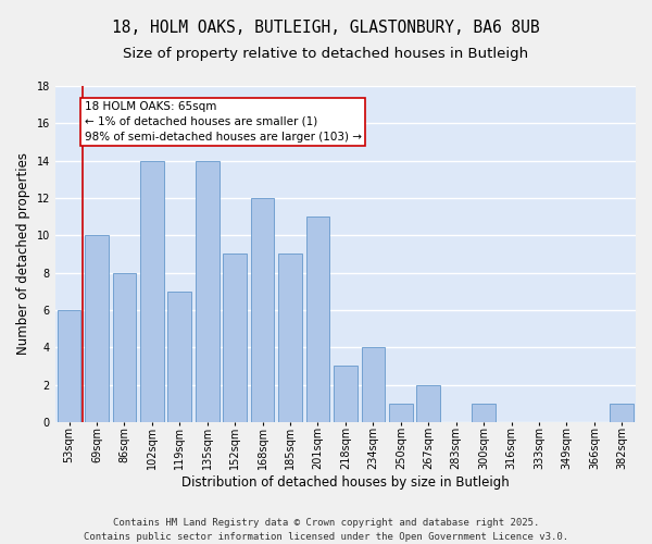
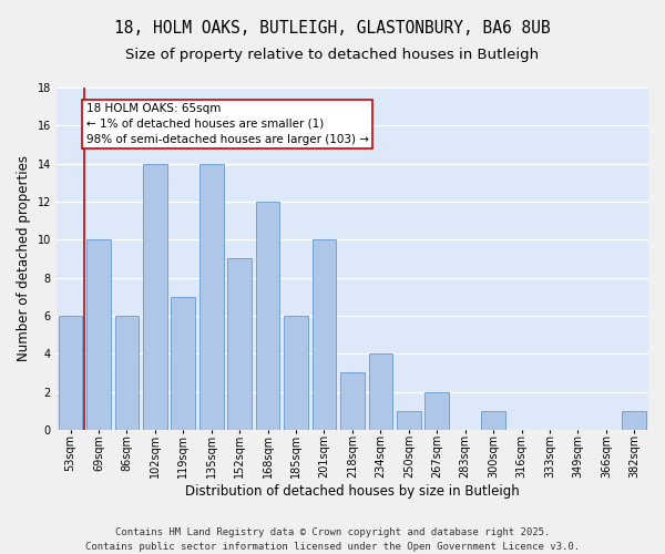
86sqm: 8 -> 6
185sqm: 9 -> 6
201sqm: 11 -> 10
